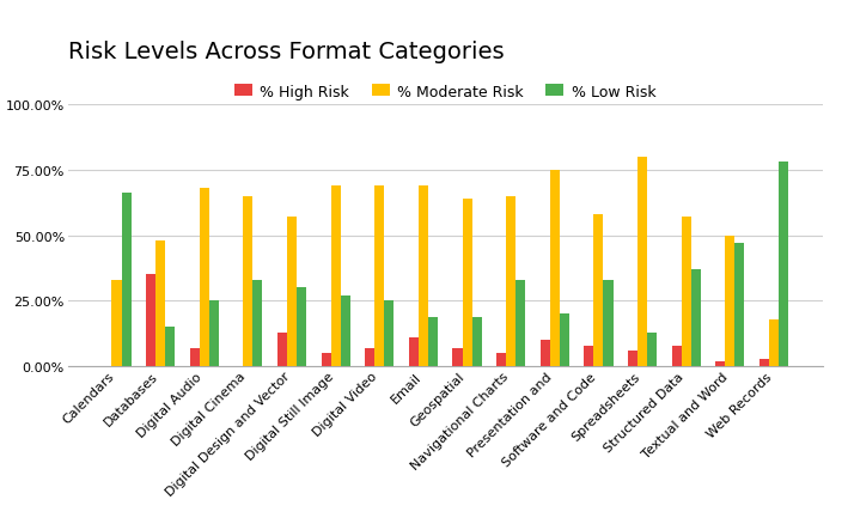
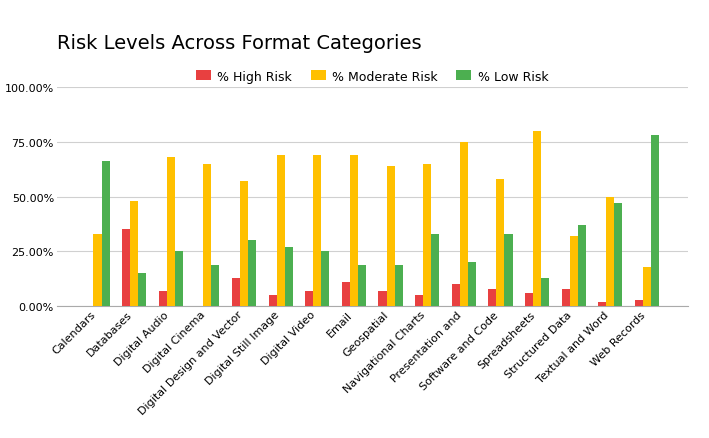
% Low Risk/Digital Cinema: 33% -> 19%
% Moderate Risk/Structured Data: 57% -> 32%
